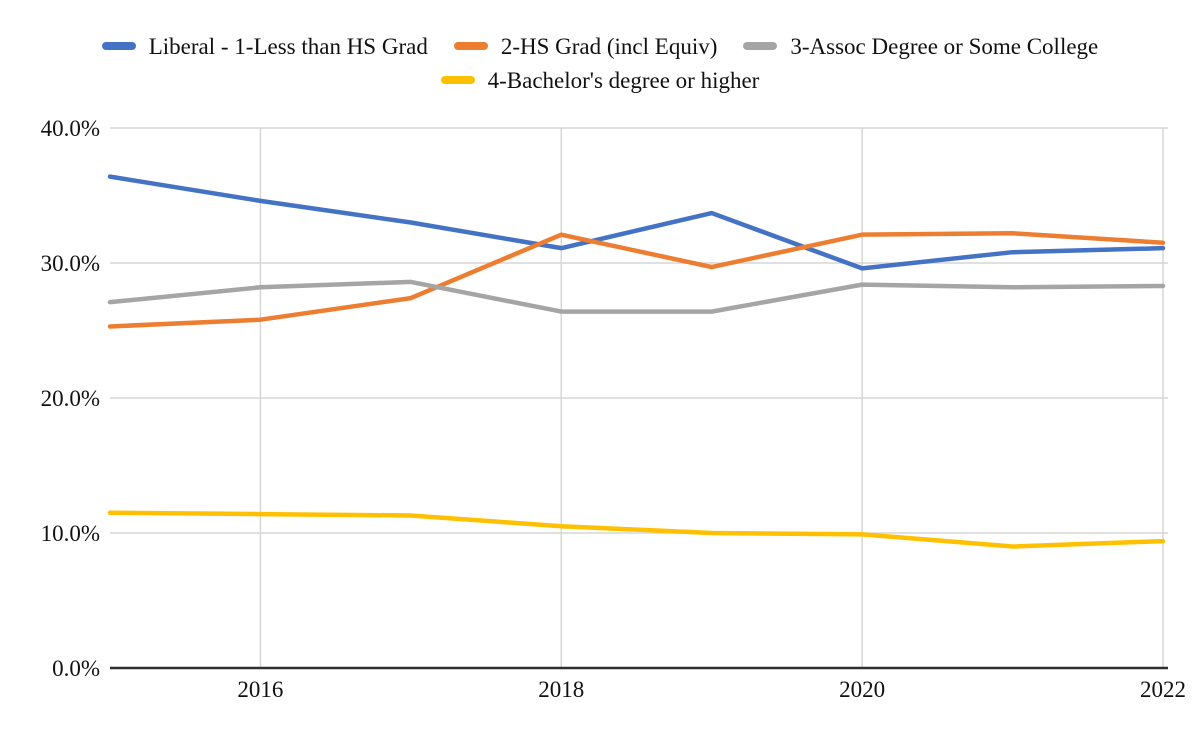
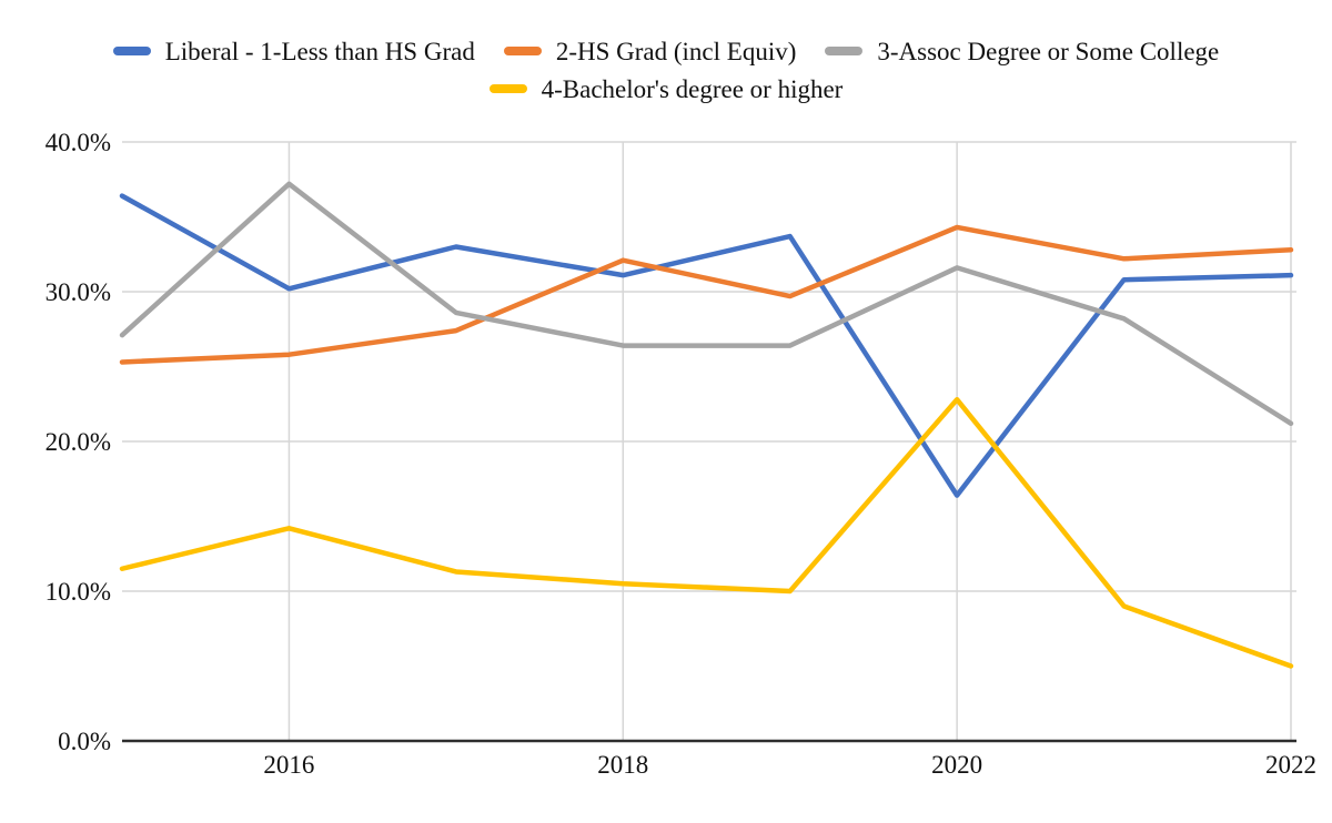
Liberal - 1-Less than HS Grad/2016: 34.6% -> 30.2%
3-Assoc Degree or Some College/2016: 28.2% -> 37.2%
4-Bachelor's degree or higher/2016: 11.4% -> 14.2%
Liberal - 1-Less than HS Grad/2020: 29.6% -> 16.4%
2-HS Grad (incl Equiv)/2020: 32.1% -> 34.3%
3-Assoc Degree or Some College/2020: 28.4% -> 31.6%
4-Bachelor's degree or higher/2020: 9.9% -> 22.8%
2-HS Grad (incl Equiv)/2022: 31.5% -> 32.8%
3-Assoc Degree or Some College/2022: 28.3% -> 21.2%
4-Bachelor's degree or higher/2022: 9.4% -> 5.0%
